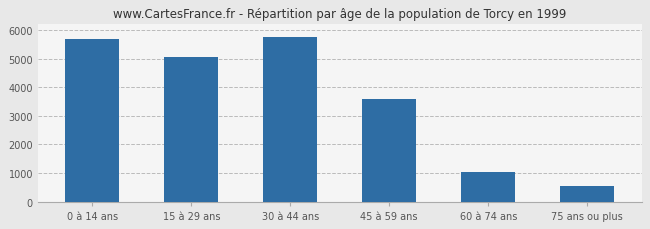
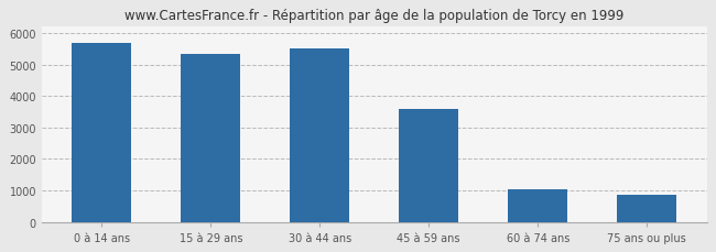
15 à 29 ans: 5050 -> 5350
30 à 44 ans: 5750 -> 5500
75 ans ou plus: 550 -> 850
